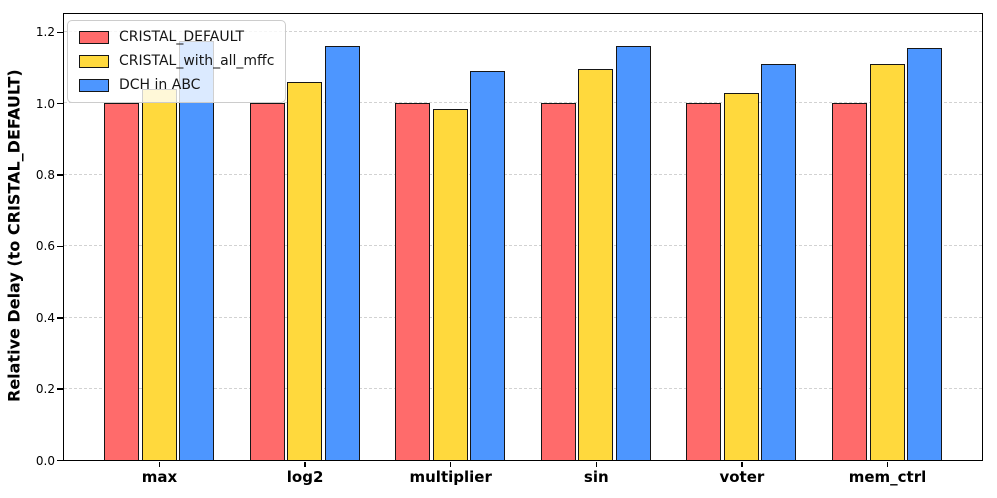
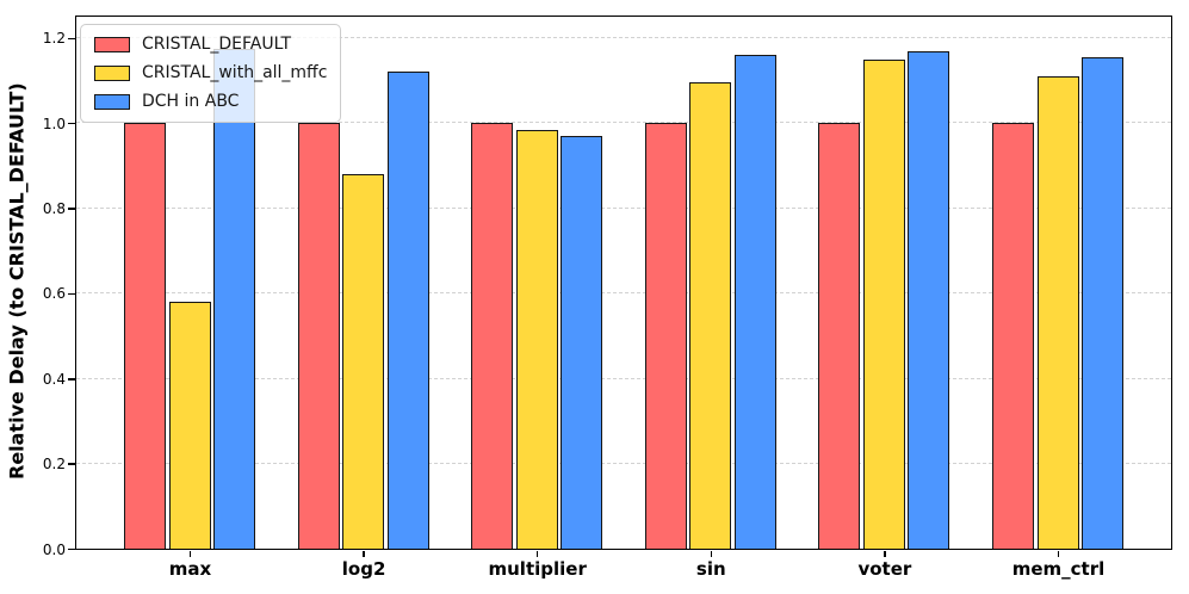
CRISTAL_with_all_mffc/max: 1.04 -> 0.58
CRISTAL_with_all_mffc/log2: 1.06 -> 0.88
DCH in ABC/log2: 1.16 -> 1.12
DCH in ABC/multiplier: 1.09 -> 0.97
CRISTAL_with_all_mffc/voter: 1.03 -> 1.15
DCH in ABC/voter: 1.11 -> 1.17
